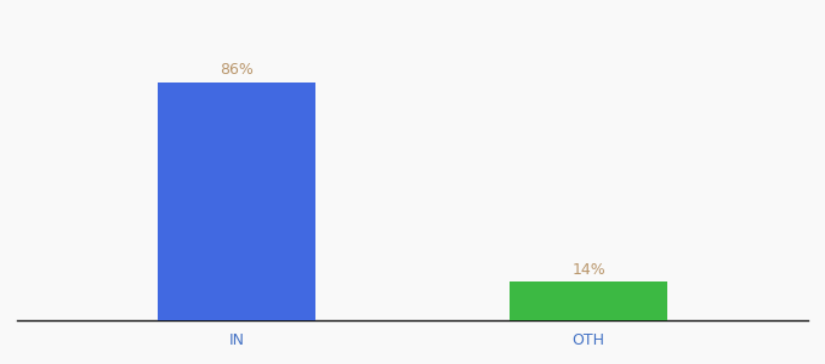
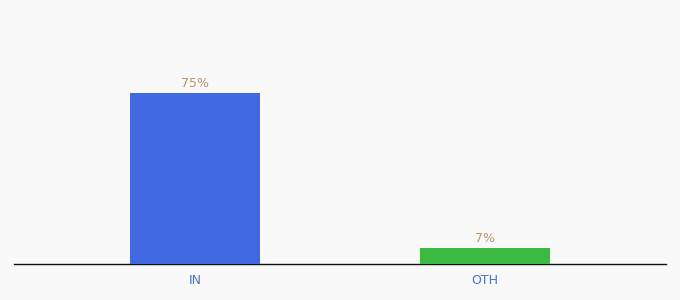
IN: 86% -> 75%
OTH: 14% -> 7%
